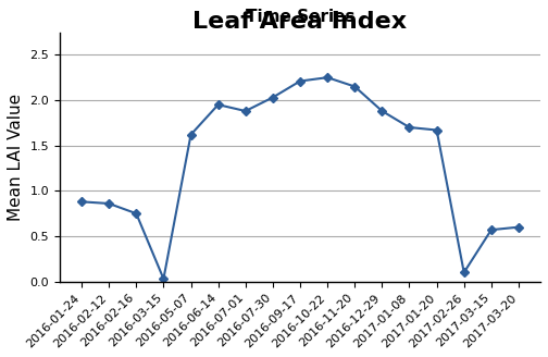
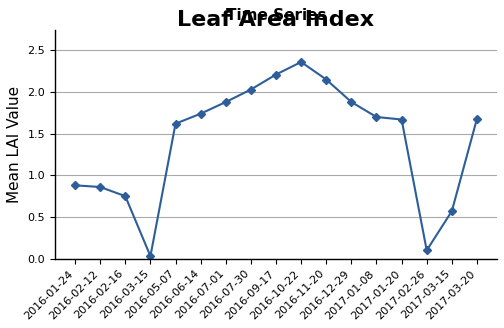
2016-06-14: 1.95 -> 1.74
2016-10-22: 2.25 -> 2.36
2017-03-20: 0.60 -> 1.68
